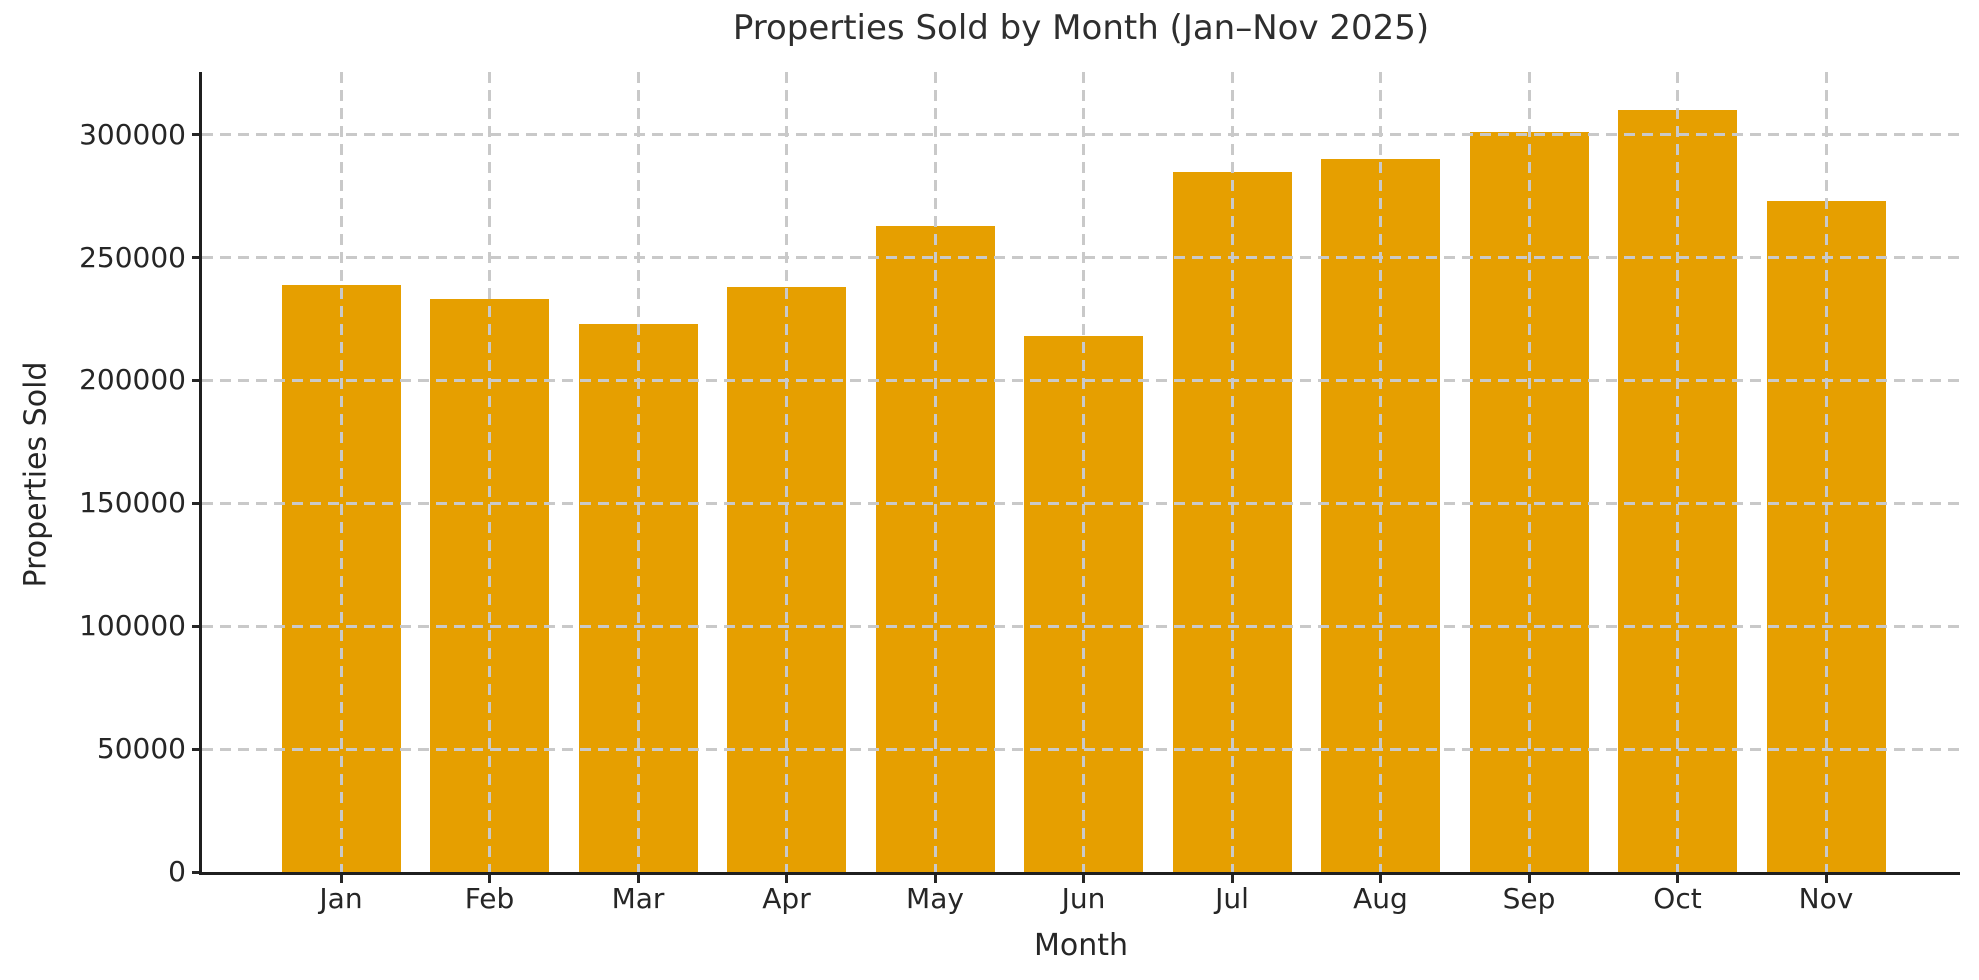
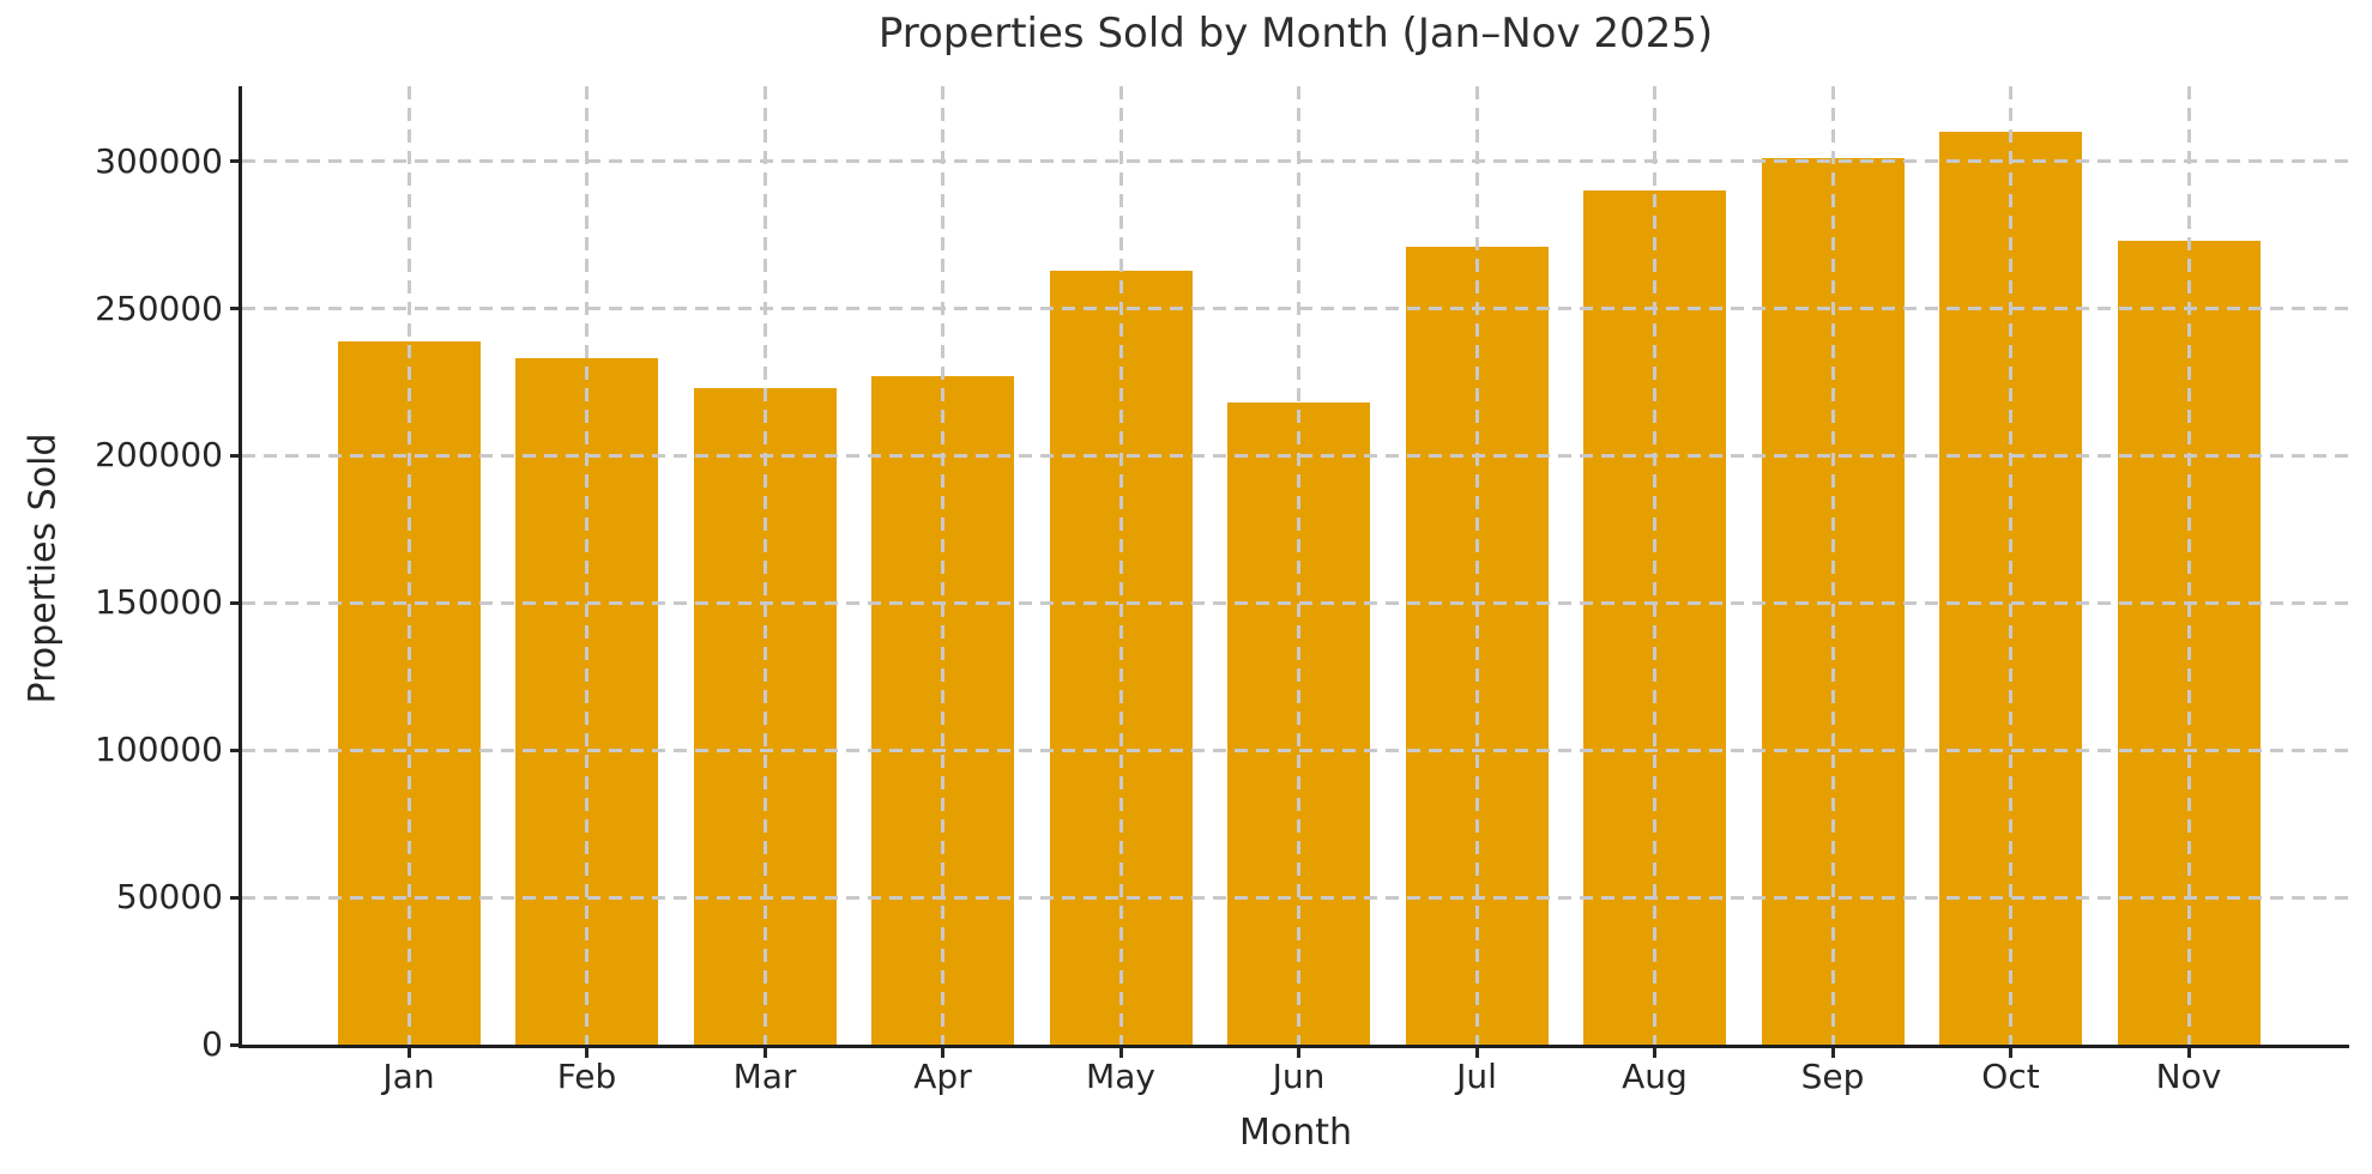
Apr: 238000 -> 227000
Jul: 285000 -> 271000
